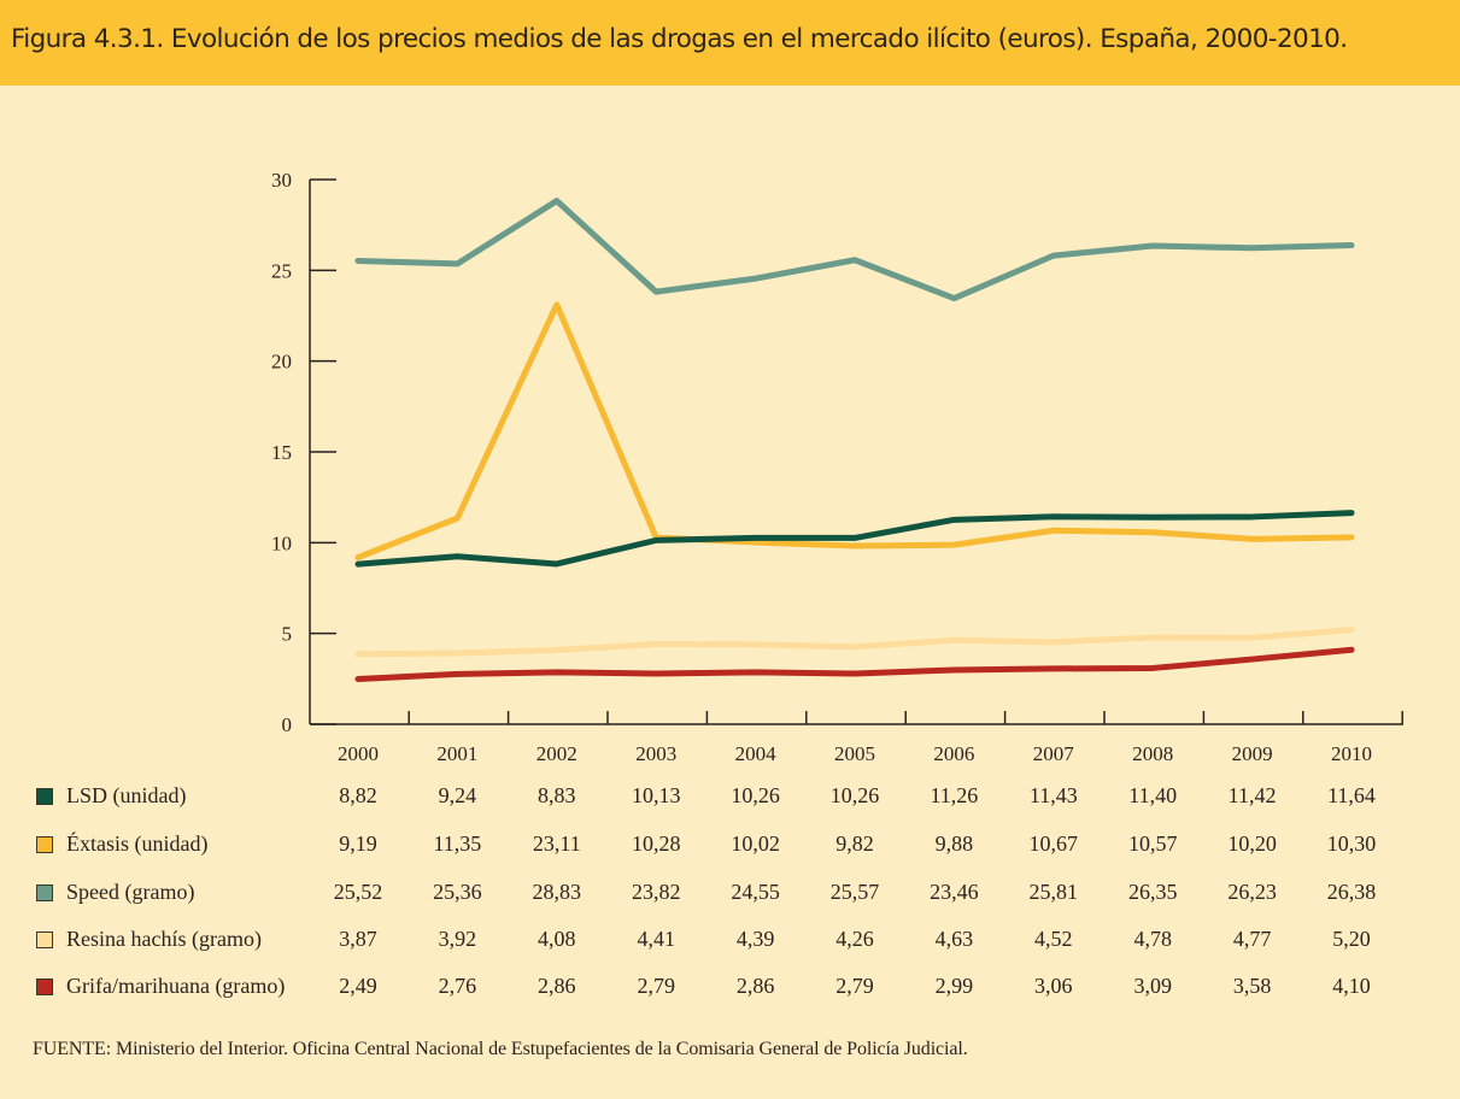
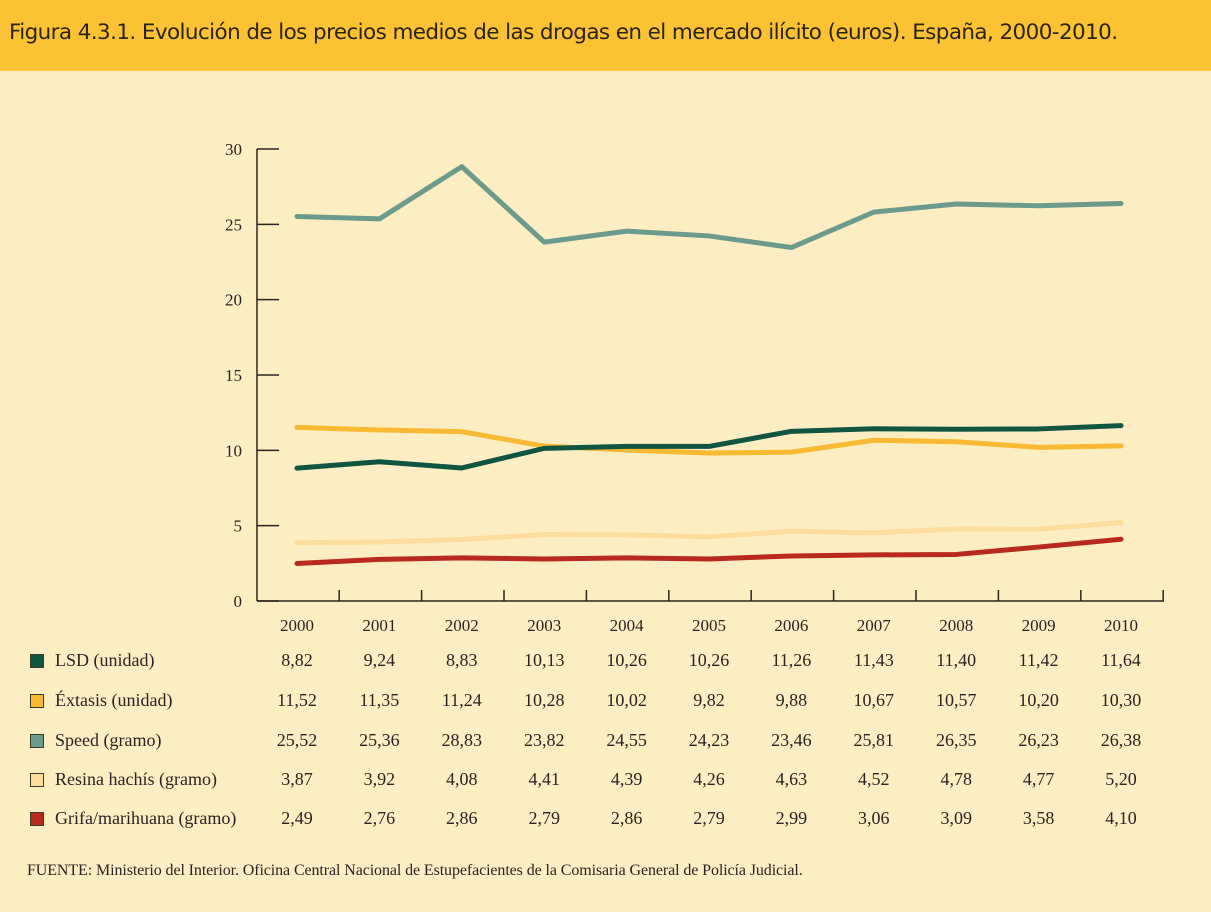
Éxtasis (unidad)/2000: 9,19 -> 11,52
Éxtasis (unidad)/2002: 23,11 -> 11,24
Speed (gramo)/2005: 25,57 -> 24,23
